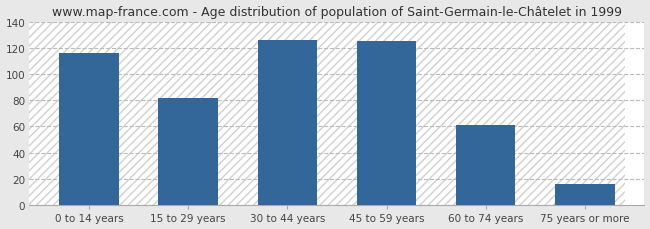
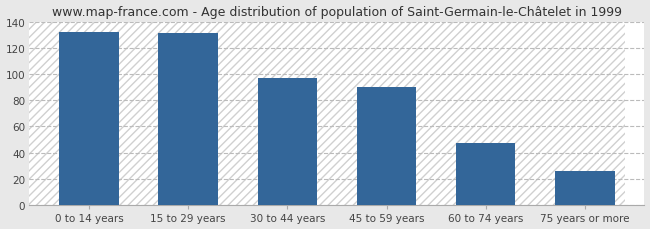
0 to 14 years: 116 -> 132
15 to 29 years: 82 -> 131
30 to 44 years: 126 -> 97
45 to 59 years: 125 -> 90
60 to 74 years: 61 -> 47
75 years or more: 16 -> 26
